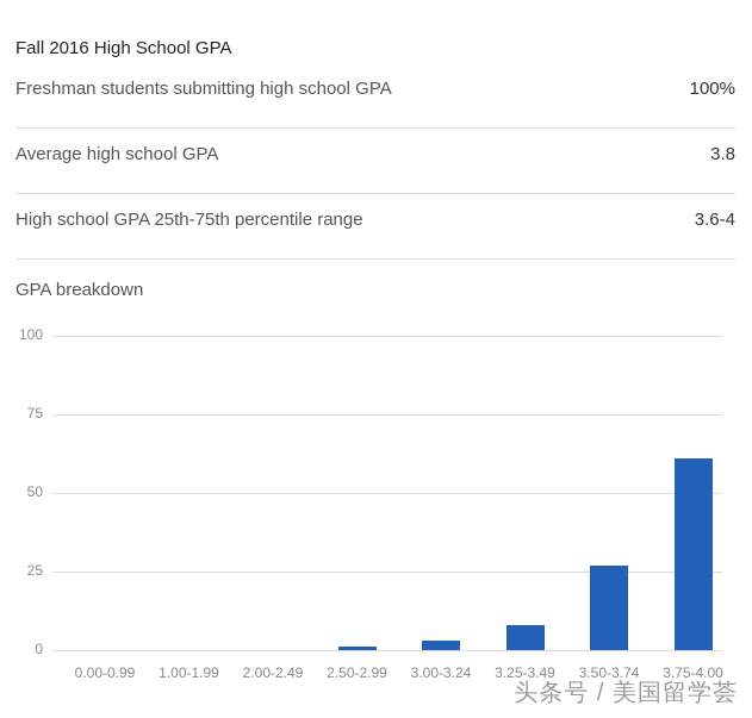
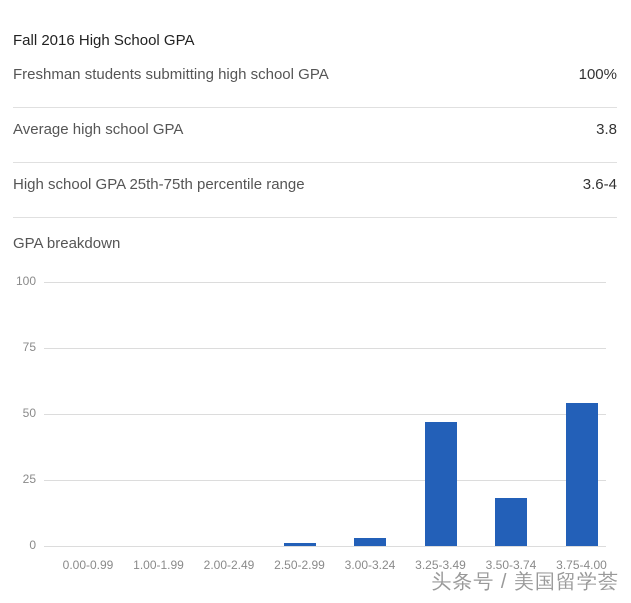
3.25-3.49: 8 -> 47
3.50-3.74: 27 -> 18
3.75-4.00: 61 -> 54
